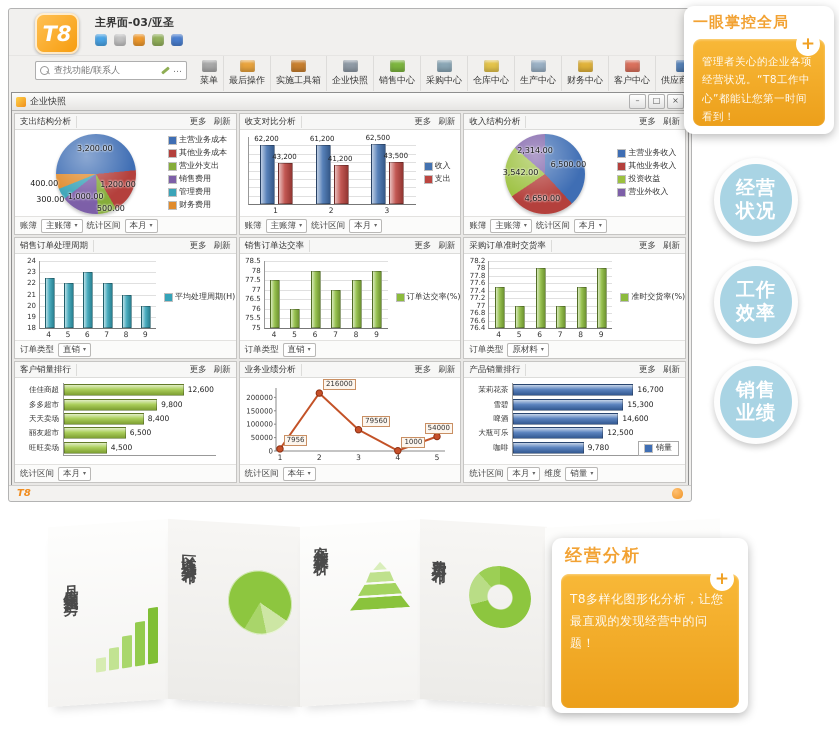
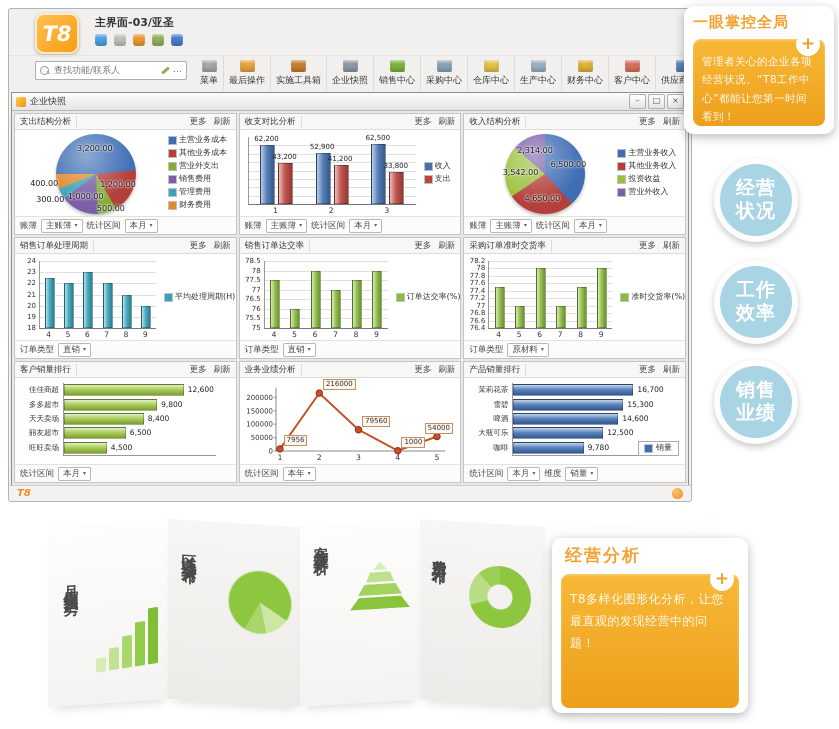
收支对比分析/收入/2: 61,200 -> 52,900
收支对比分析/支出/3: 43,500 -> 33,800
